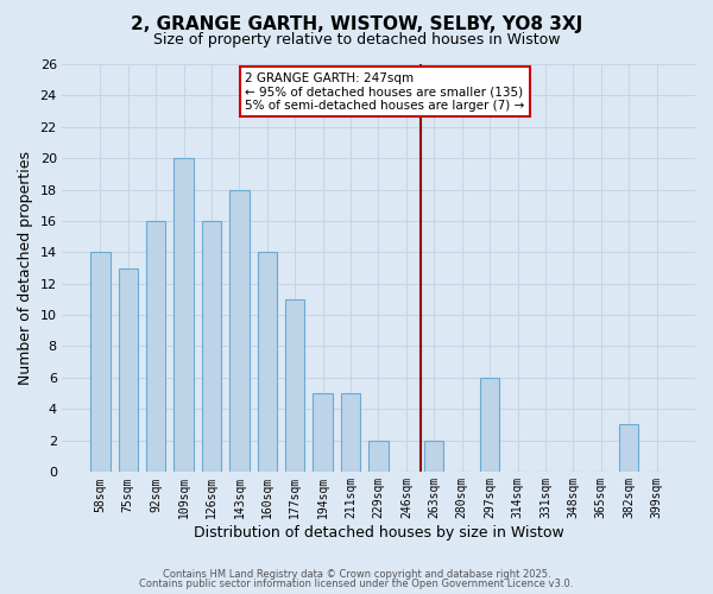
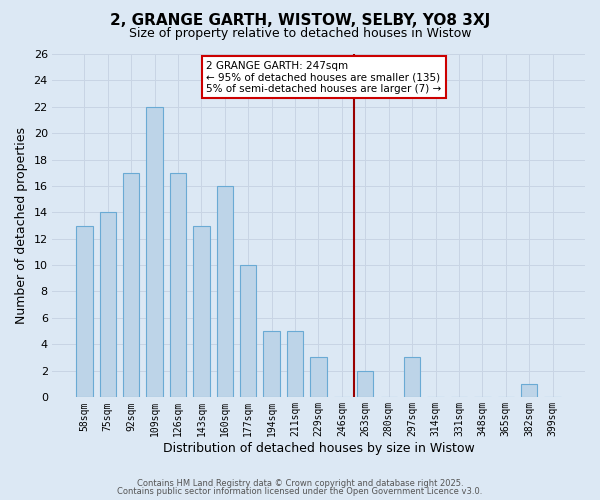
58sqm: 14 -> 13
75sqm: 13 -> 14
92sqm: 16 -> 17
109sqm: 20 -> 22
126sqm: 16 -> 17
143sqm: 18 -> 13
160sqm: 14 -> 16
177sqm: 11 -> 10
229sqm: 2 -> 3
297sqm: 6 -> 3
382sqm: 3 -> 1
